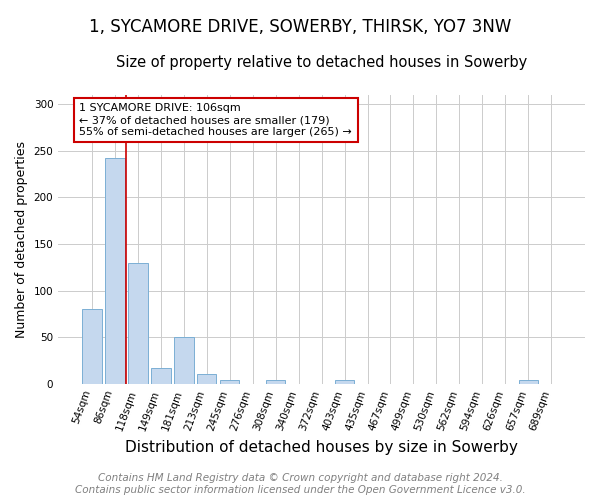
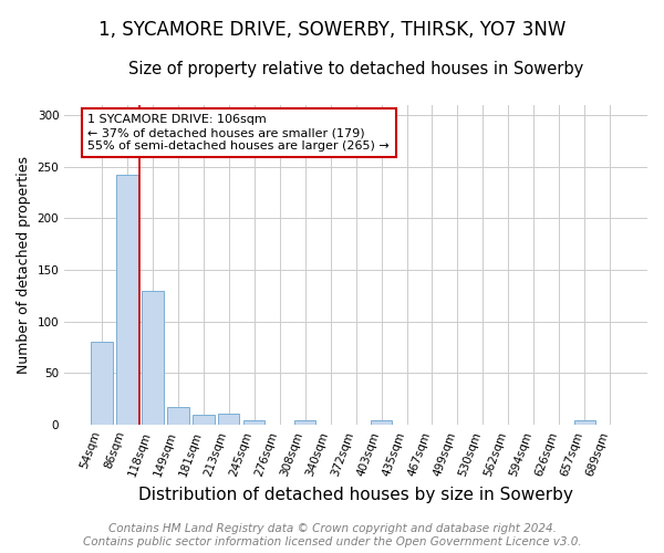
181sqm: 50 -> 9
